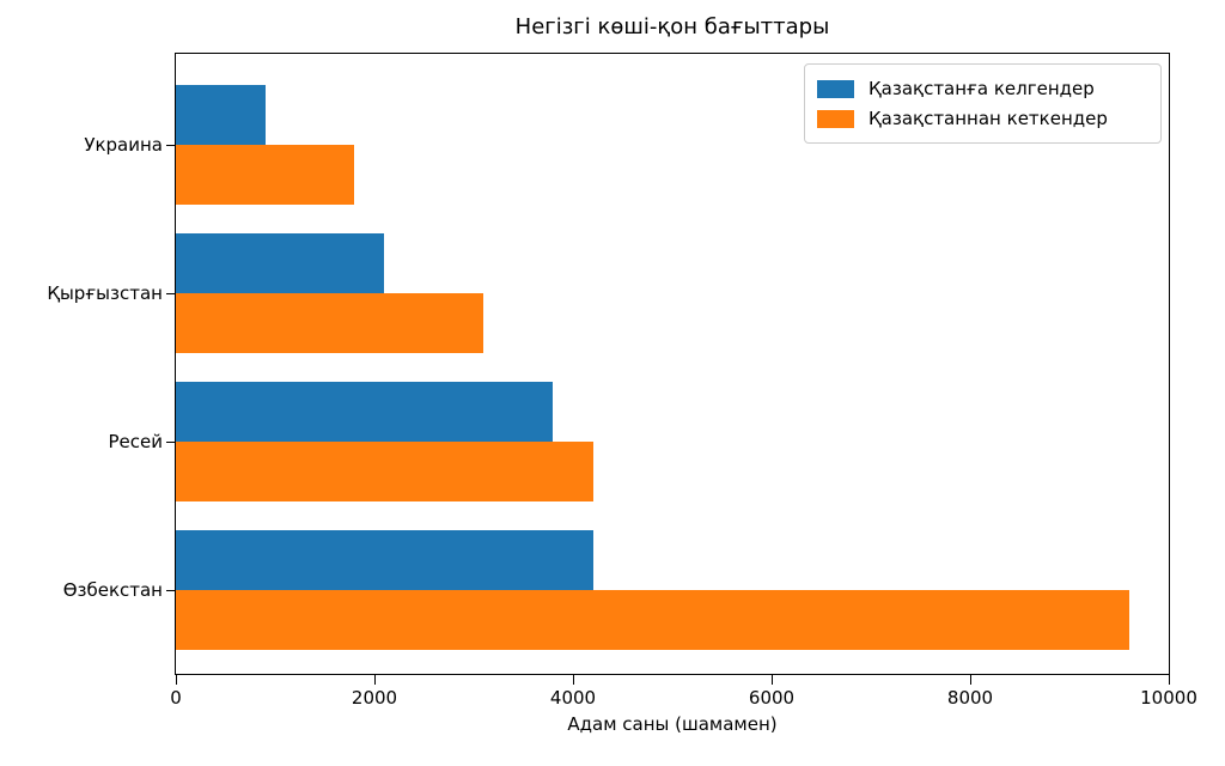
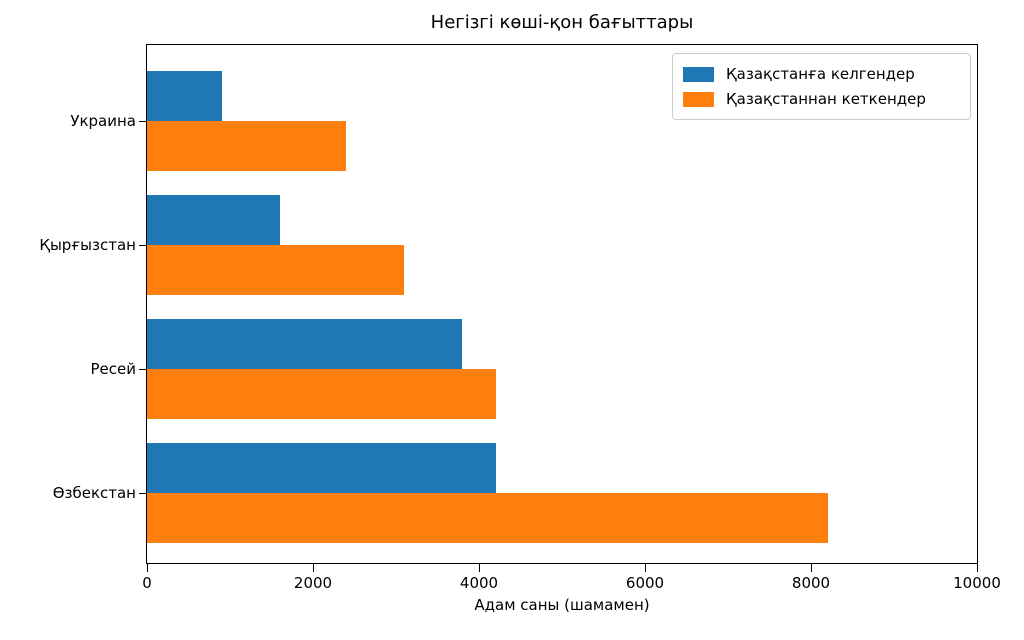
Қазақстаннан кеткендер/Украина: 1800 -> 2400
Қазақстанға келгендер/Қырғызстан: 2100 -> 1600
Қазақстаннан кеткендер/Өзбекстан: 9600 -> 8200
